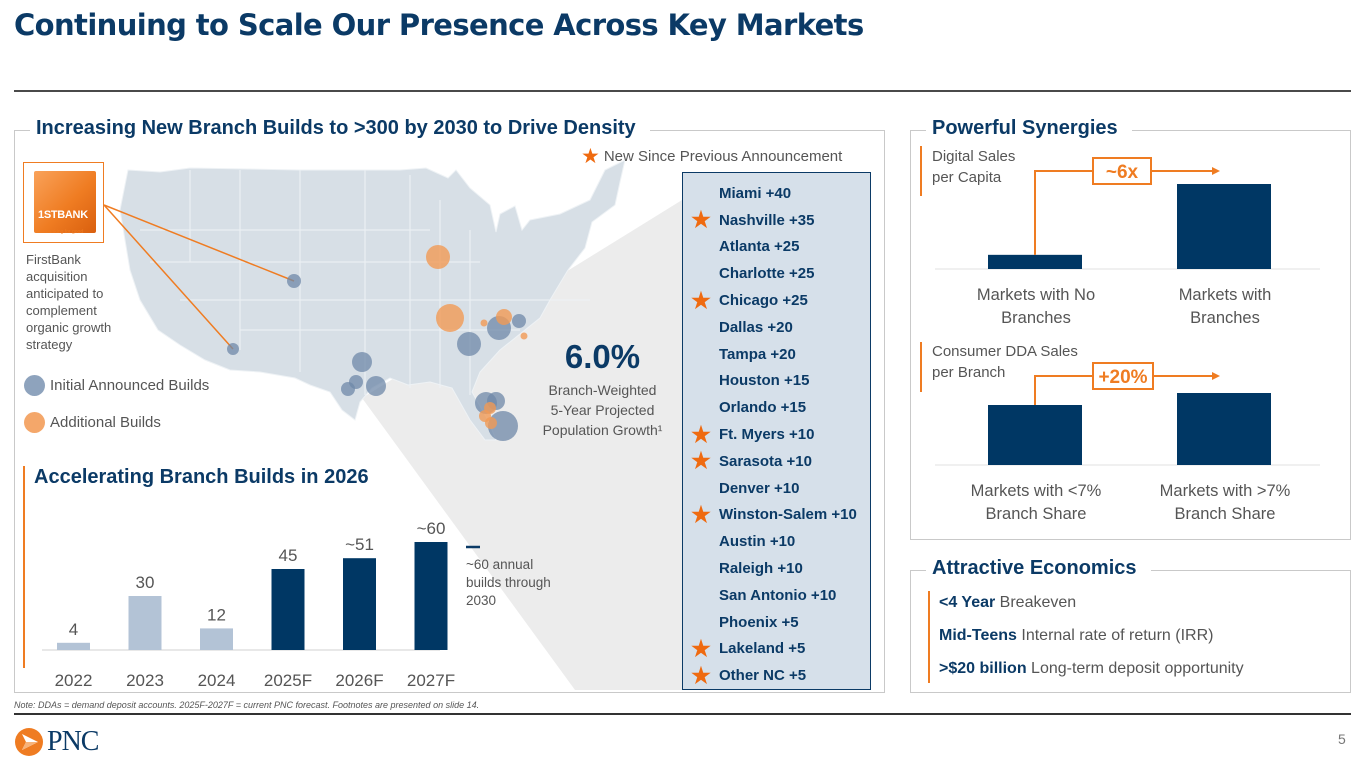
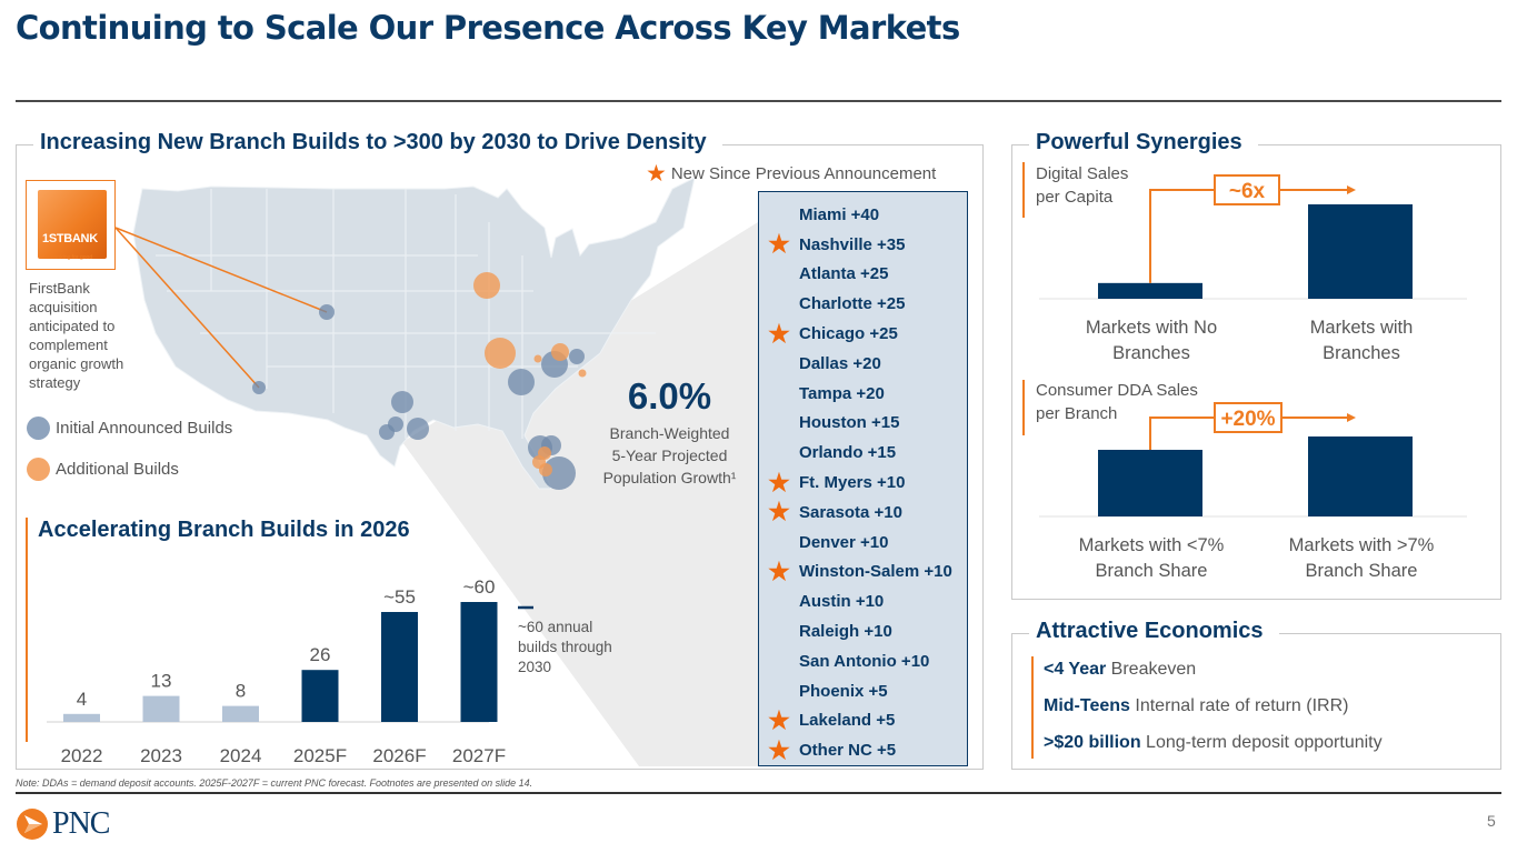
Accelerating Branch Builds in 2026/2023: 30 -> 13
Accelerating Branch Builds in 2026/2024: 12 -> 8
Accelerating Branch Builds in 2026/2025F: 45 -> 26
Accelerating Branch Builds in 2026/2026F: 51 -> 55
